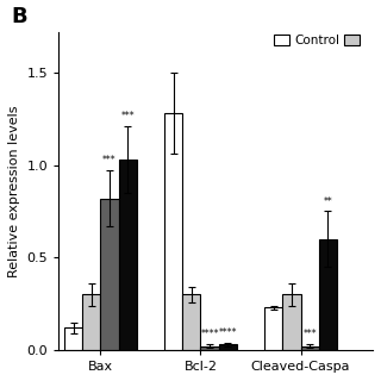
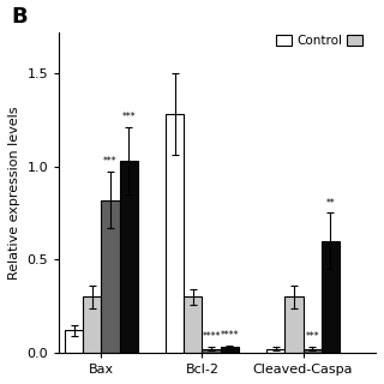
Control/Cleaved-Caspa: 0.23 -> 0.02
